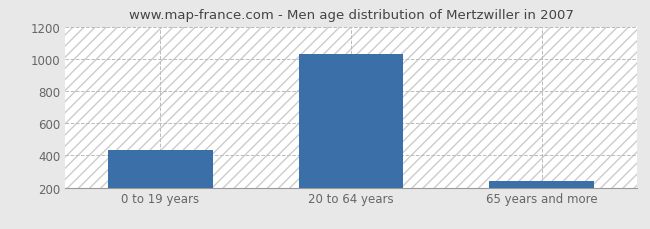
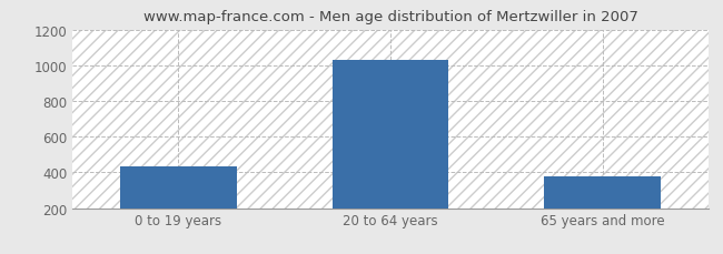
65 years and more: 240 -> 380
